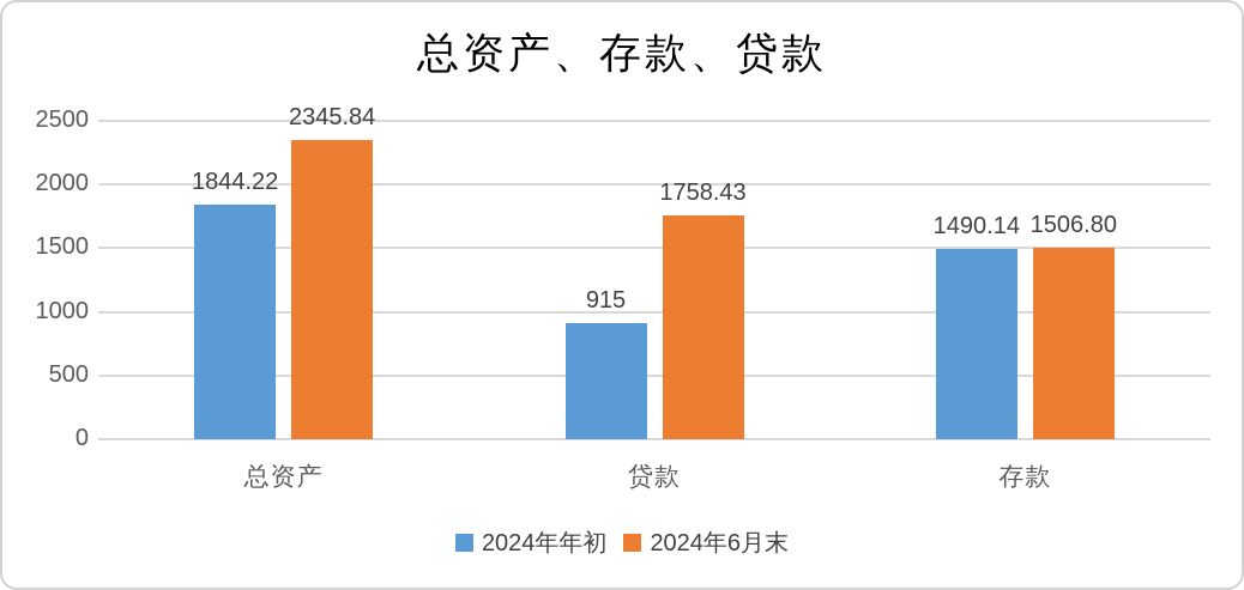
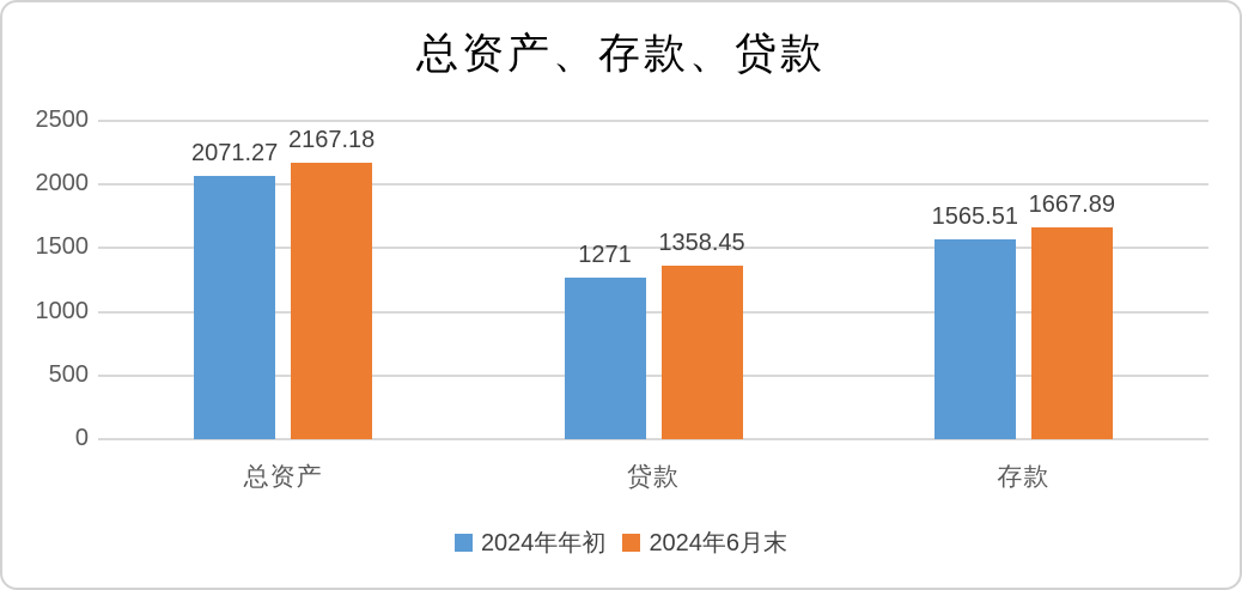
2024年年初/总资产: 1844.22 -> 2071.27
2024年6月末/总资产: 2345.84 -> 2167.18
2024年年初/贷款: 915 -> 1271
2024年6月末/贷款: 1758.43 -> 1358.45
2024年年初/存款: 1490.14 -> 1565.51
2024年6月末/存款: 1506.80 -> 1667.89
